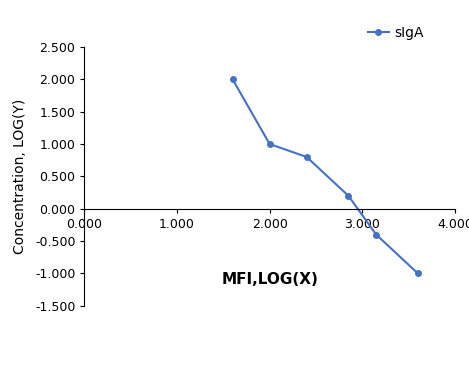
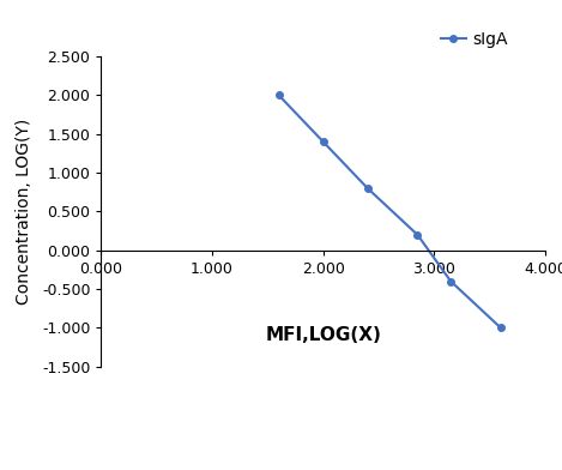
2.000: 1.0 -> 1.4
